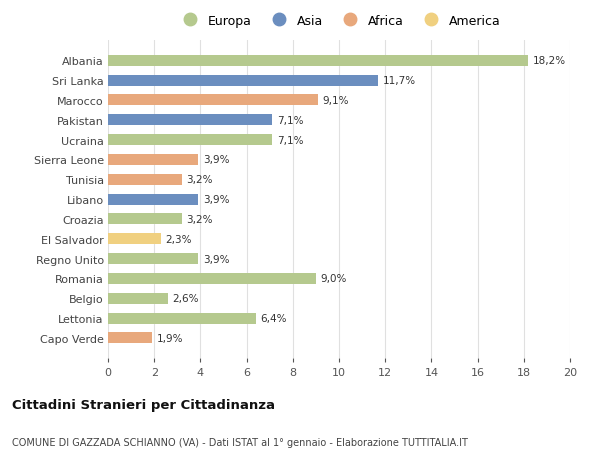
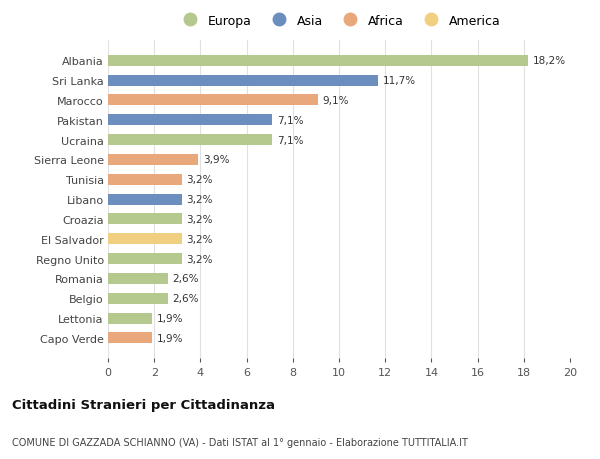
Libano: 3,9% -> 3,2%
El Salvador: 2,3% -> 3,2%
Regno Unito: 3,9% -> 3,2%
Romania: 9,0% -> 2,6%
Lettonia: 6,4% -> 1,9%
